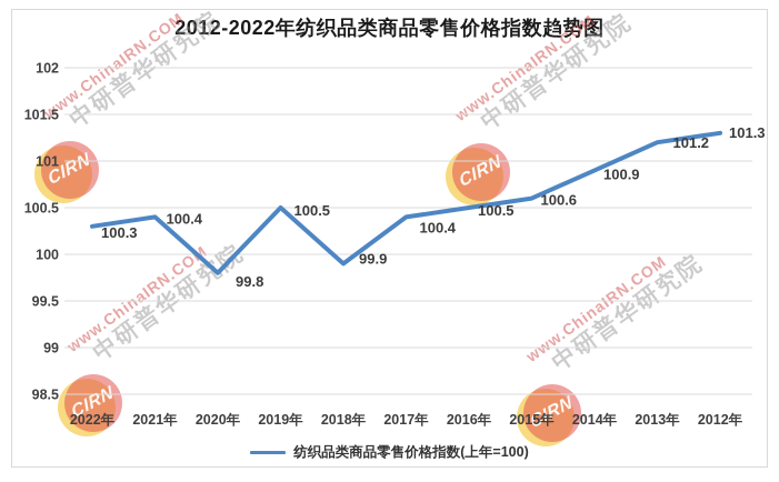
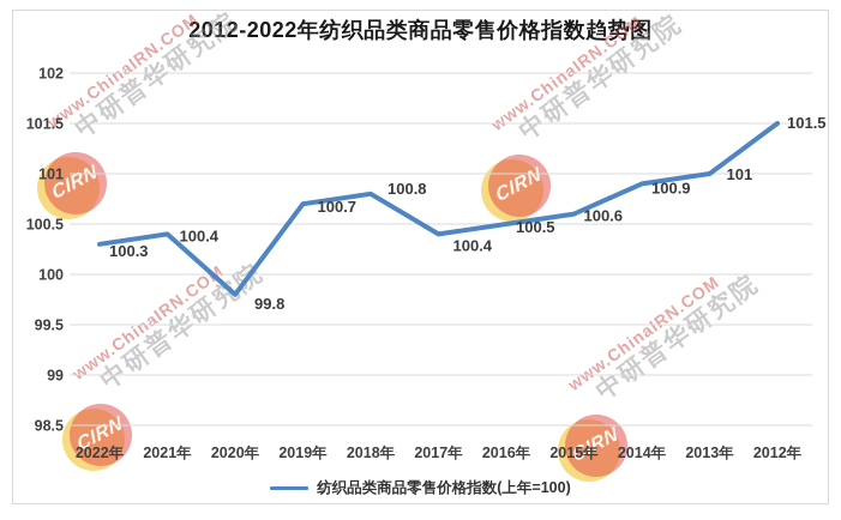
2019年: 100.5 -> 100.7
2018年: 99.9 -> 100.8
2013年: 101.2 -> 101
2012年: 101.3 -> 101.5
